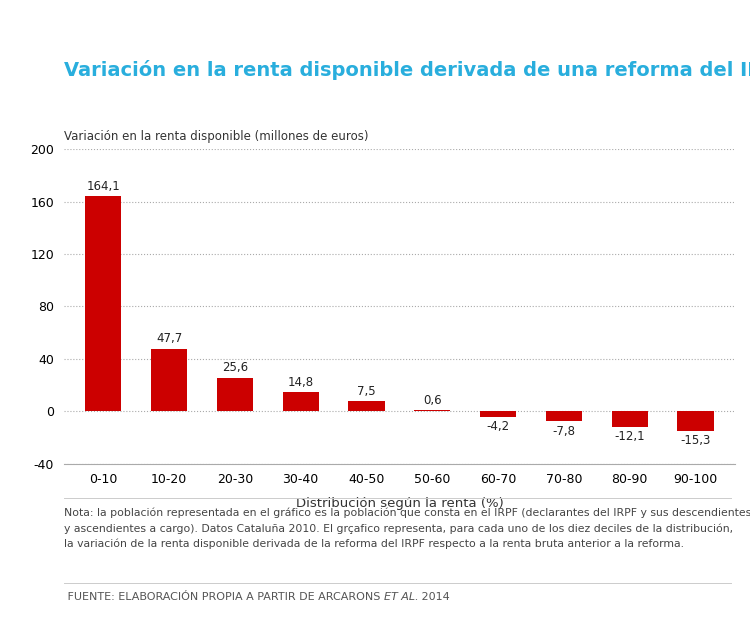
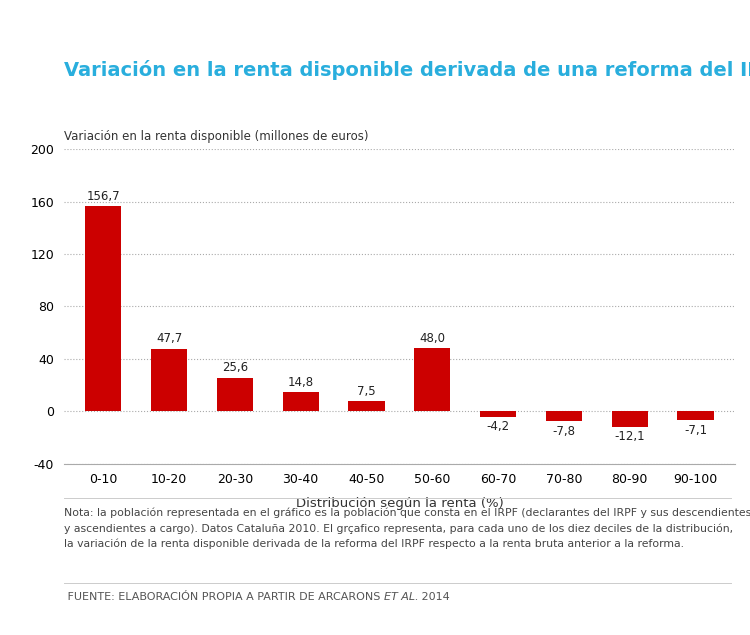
0-10: 164,1 -> 156,7
50-60: 0,6 -> 48,0
90-100: -15,3 -> -7,1
